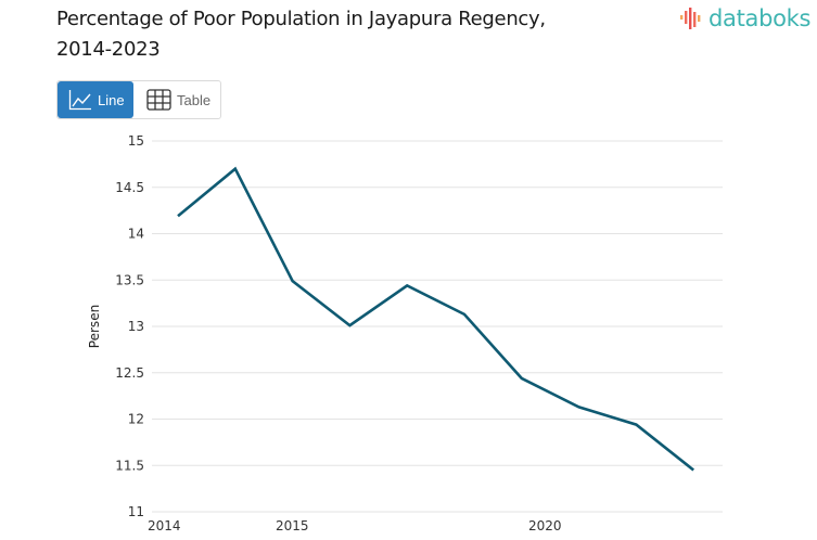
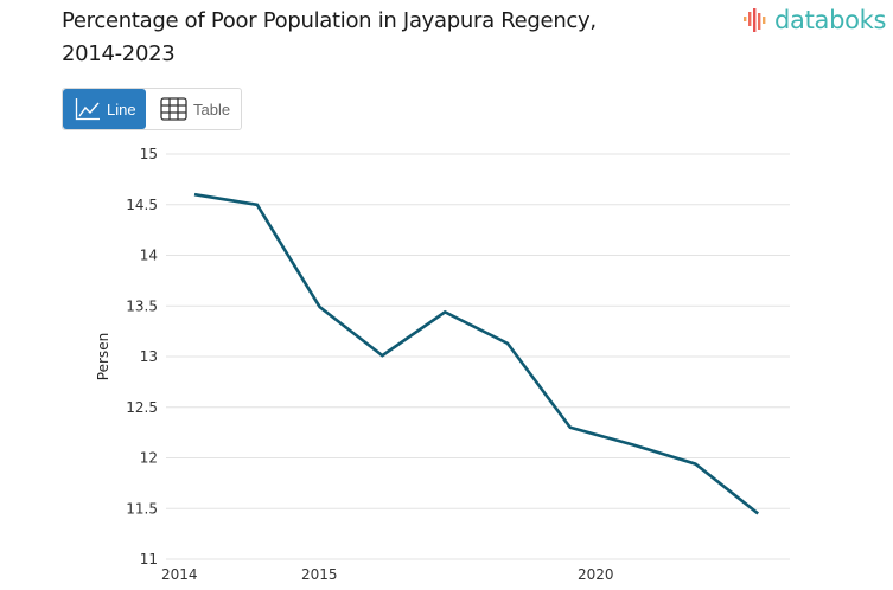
2014: 14.2 -> 14.6
2015: 14.7 -> 14.5
2020: 12.4 -> 12.3
